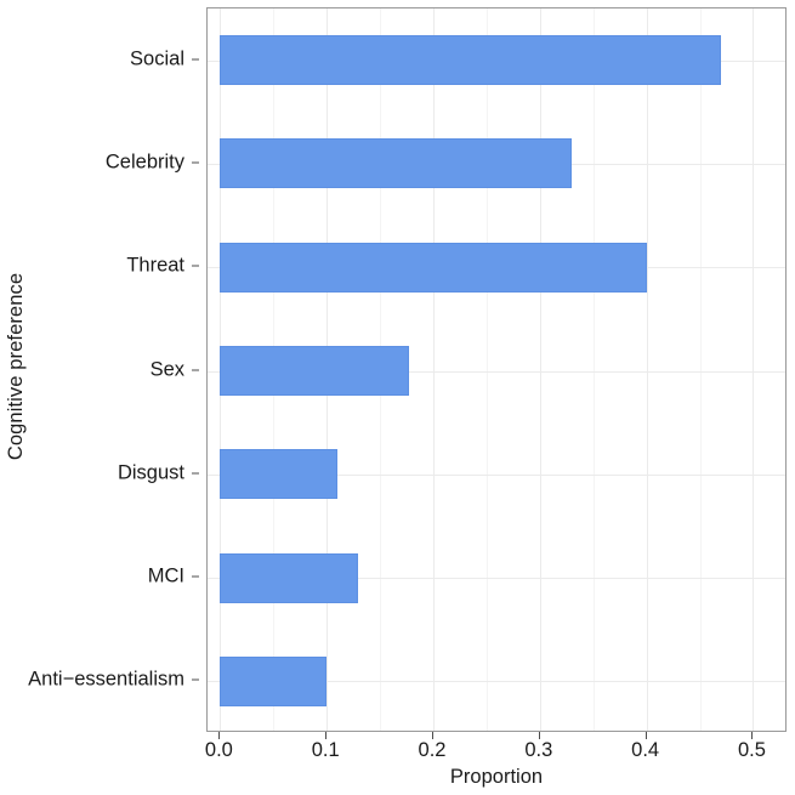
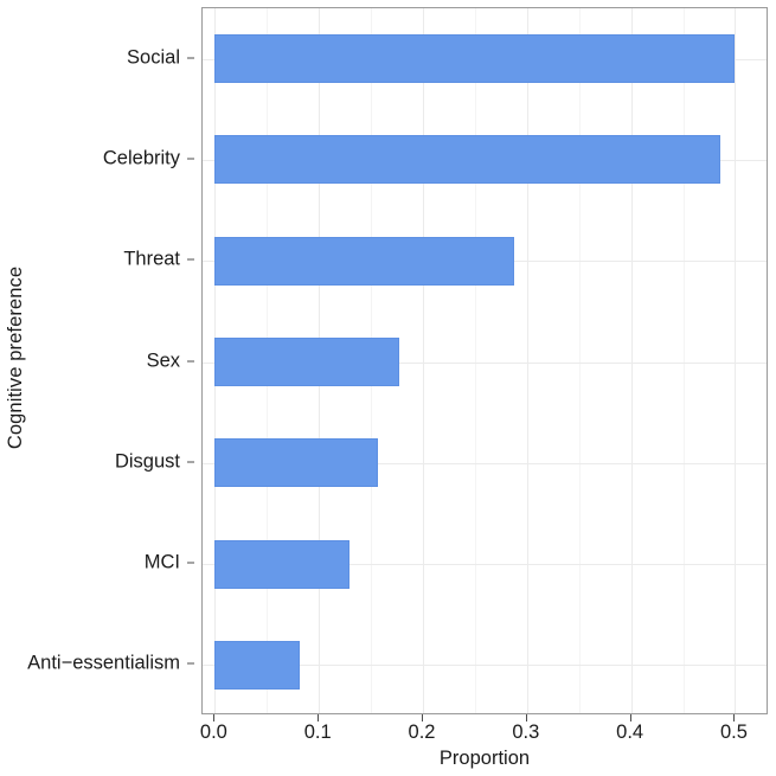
Social: 0.47 -> 0.50
Celebrity: 0.33 -> 0.49
Threat: 0.40 -> 0.29
Disgust: 0.11 -> 0.16
Anti−essentialism: 0.10 -> 0.08
